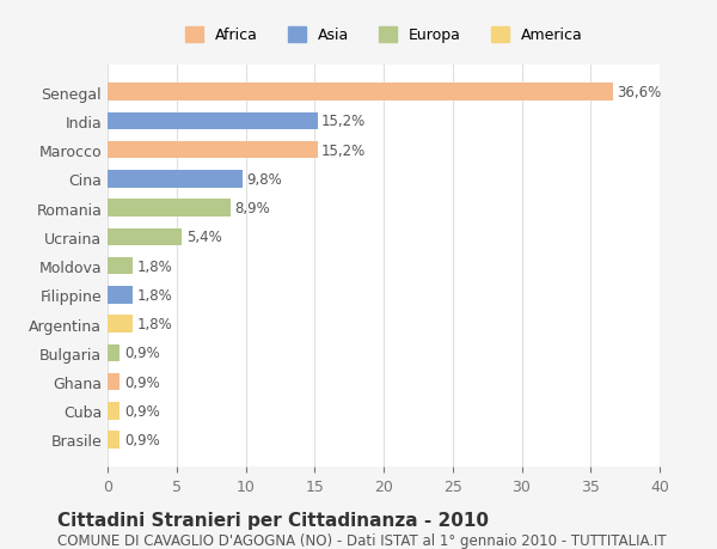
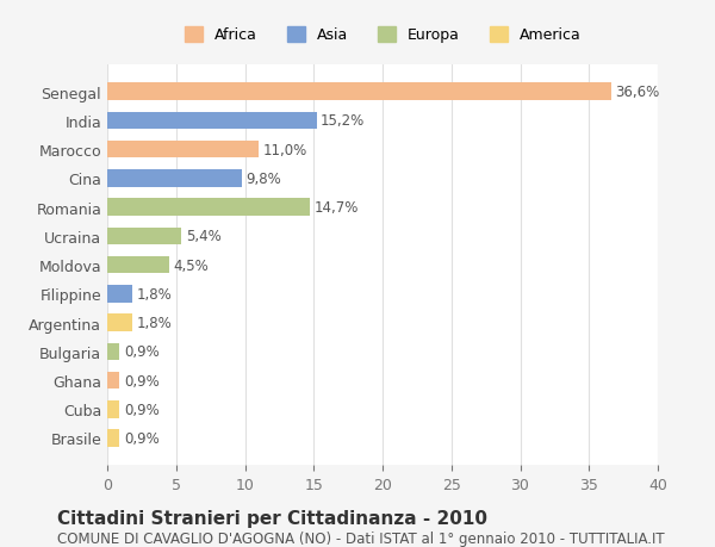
Marocco: 15,2% -> 11,0%
Romania: 8,9% -> 14,7%
Moldova: 1,8% -> 4,5%
